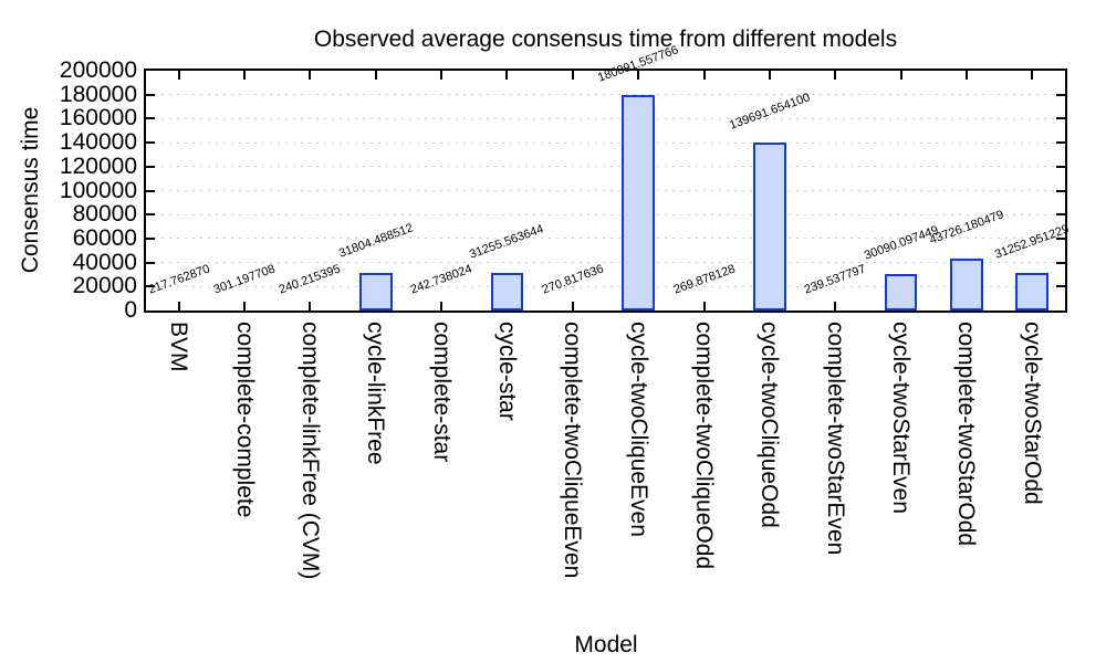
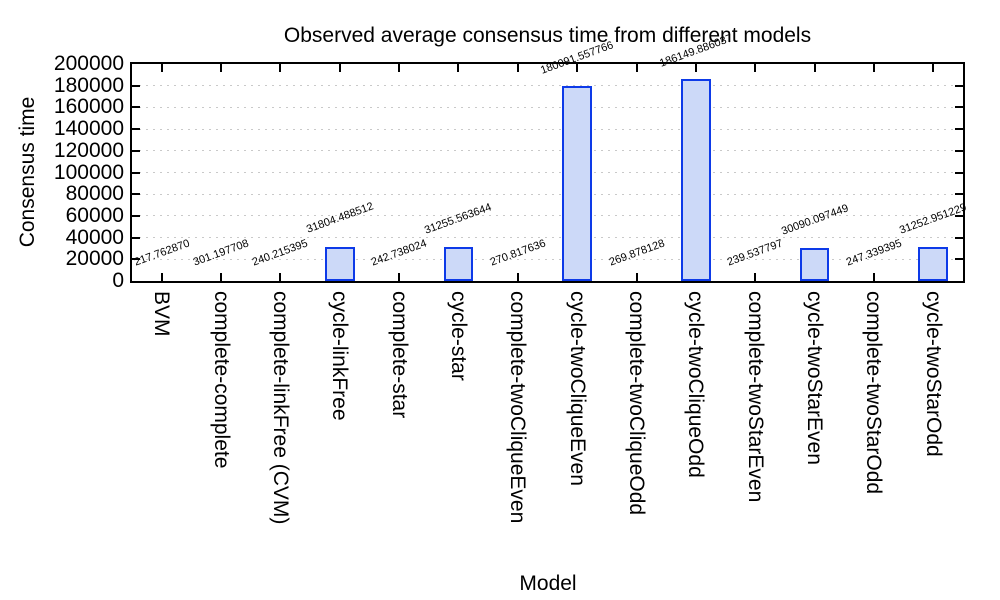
cycle-twoCliqueOdd: 139691.654100 -> 186149.886037
complete-twoStarOdd: 43726.180479 -> 247.339395
